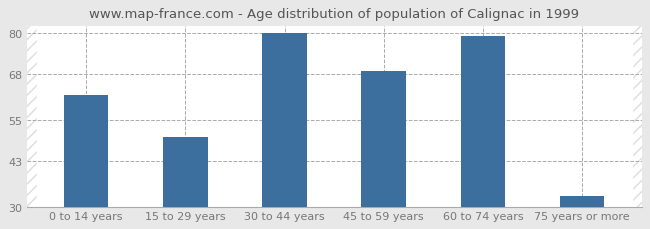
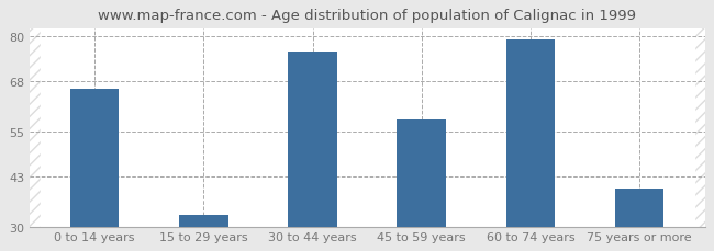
0 to 14 years: 62 -> 66
15 to 29 years: 50 -> 33
30 to 44 years: 80 -> 76
45 to 59 years: 69 -> 58
75 years or more: 33 -> 40
